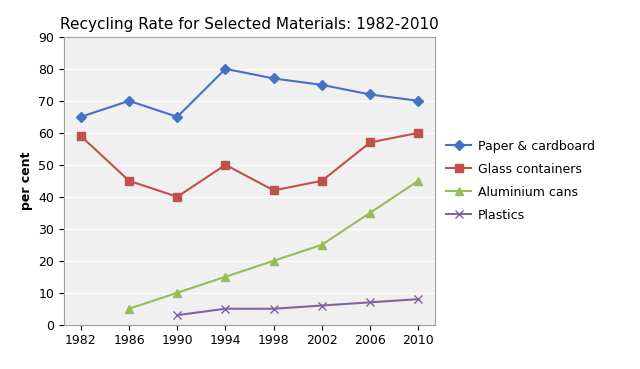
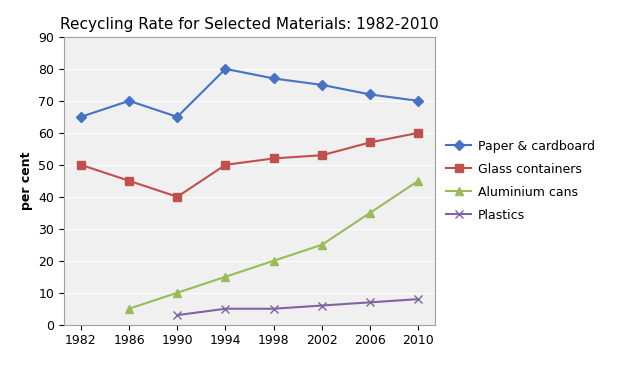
Glass containers/1982: 59 -> 50
Glass containers/1998: 42 -> 52
Glass containers/2002: 45 -> 53
